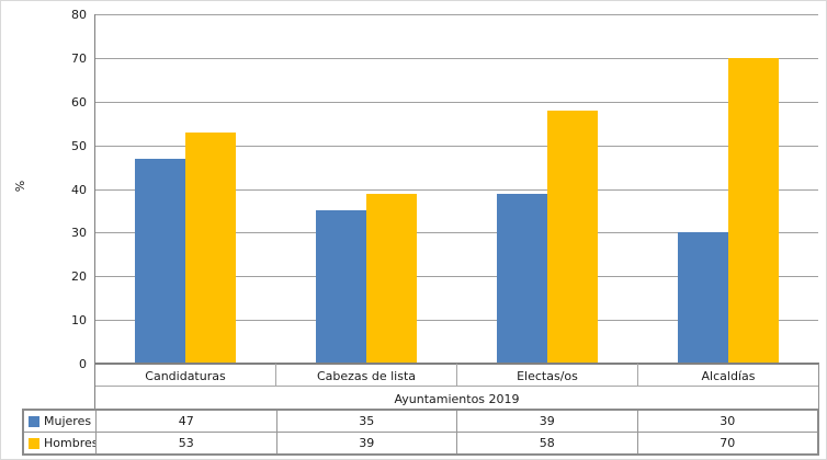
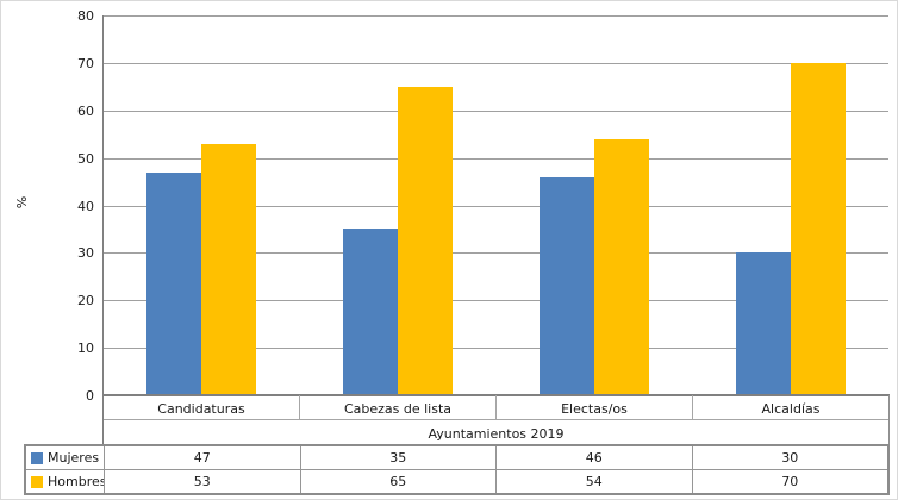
Hombres/Cabezas de lista: 39 -> 65
Mujeres/Electas/os: 39 -> 46
Hombres/Electas/os: 58 -> 54
